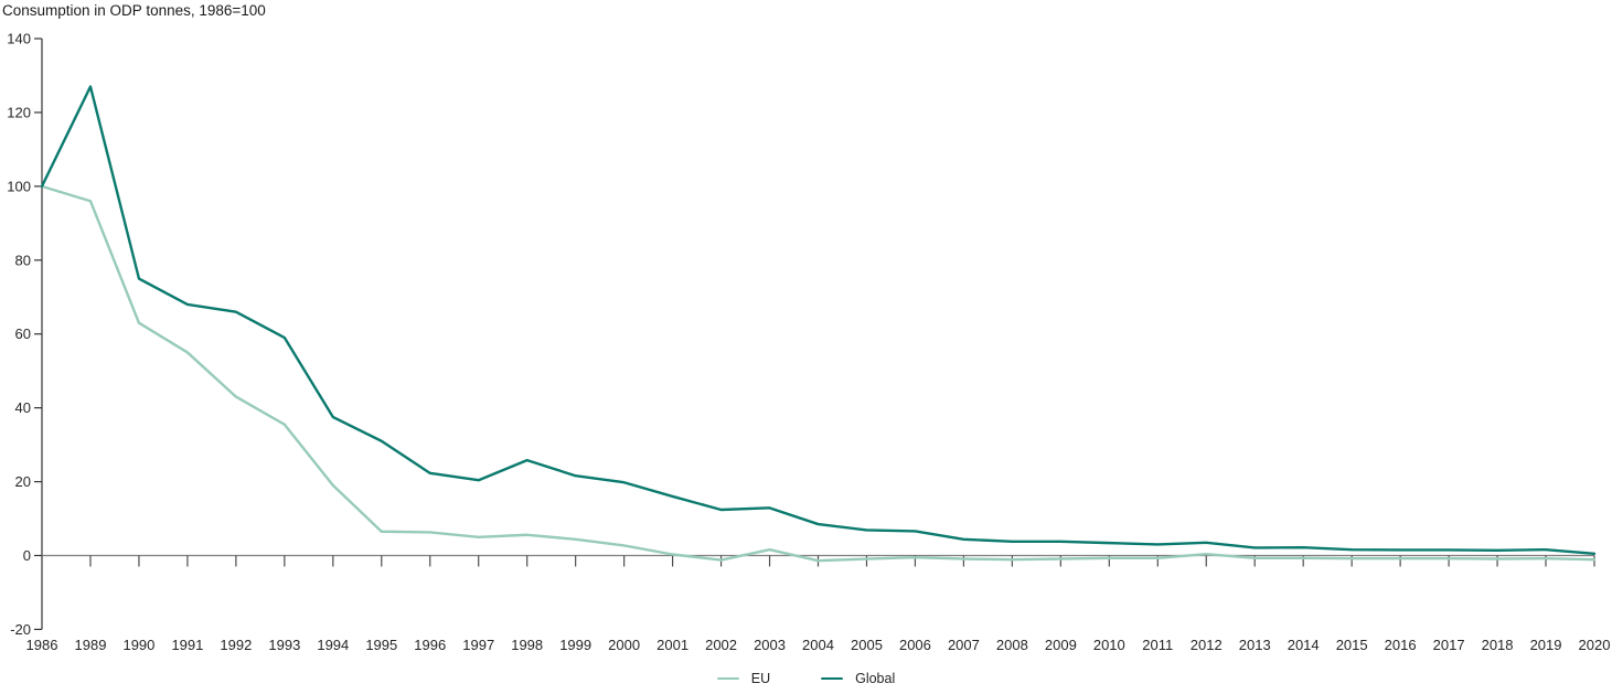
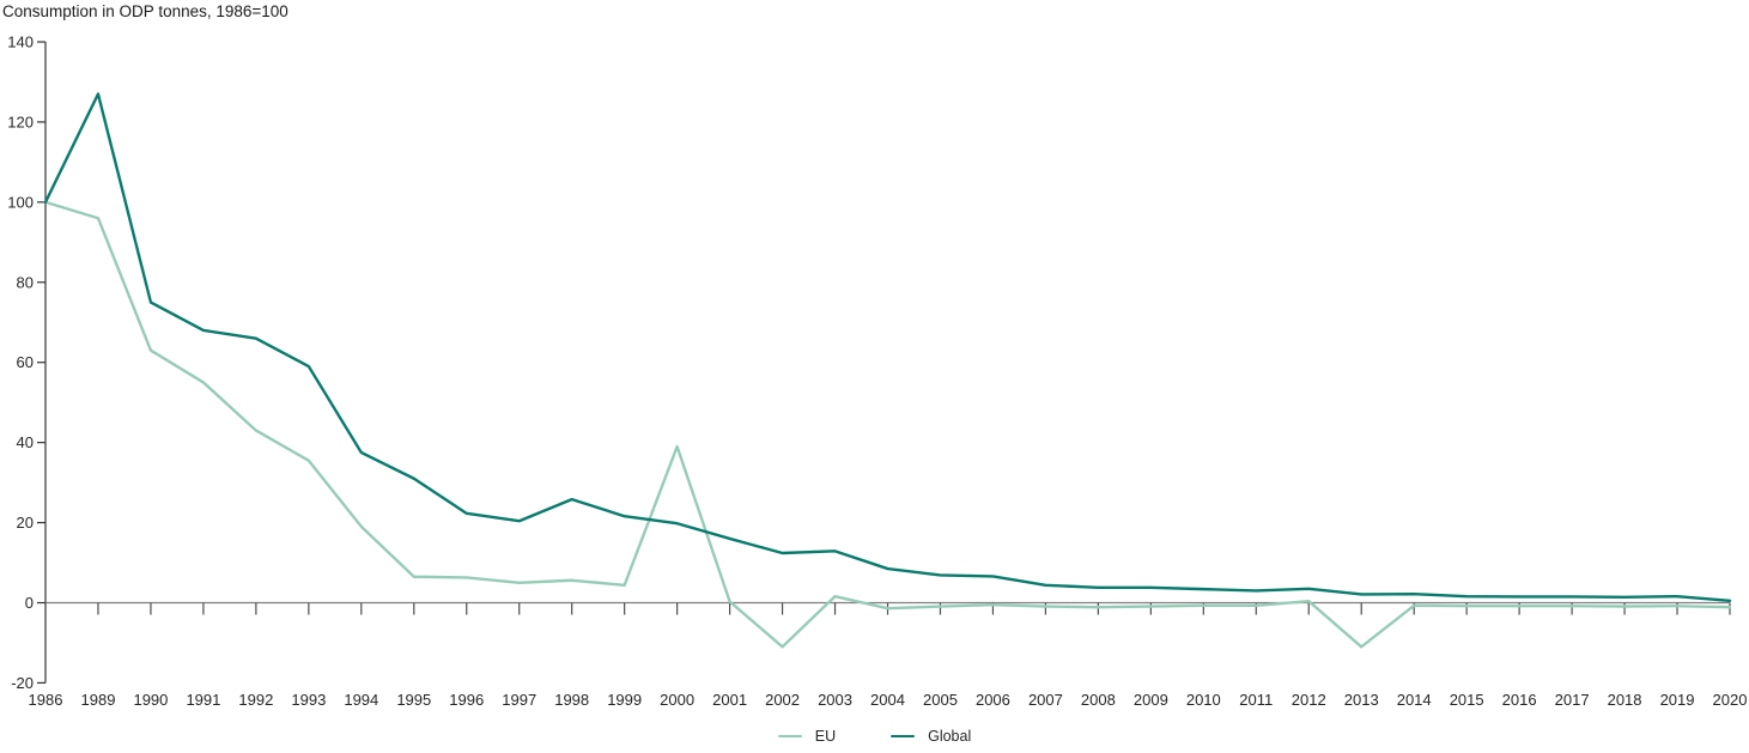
EU/2000: 3 -> 39
EU/2002: -1 -> -11
EU/2013: -1 -> -11
